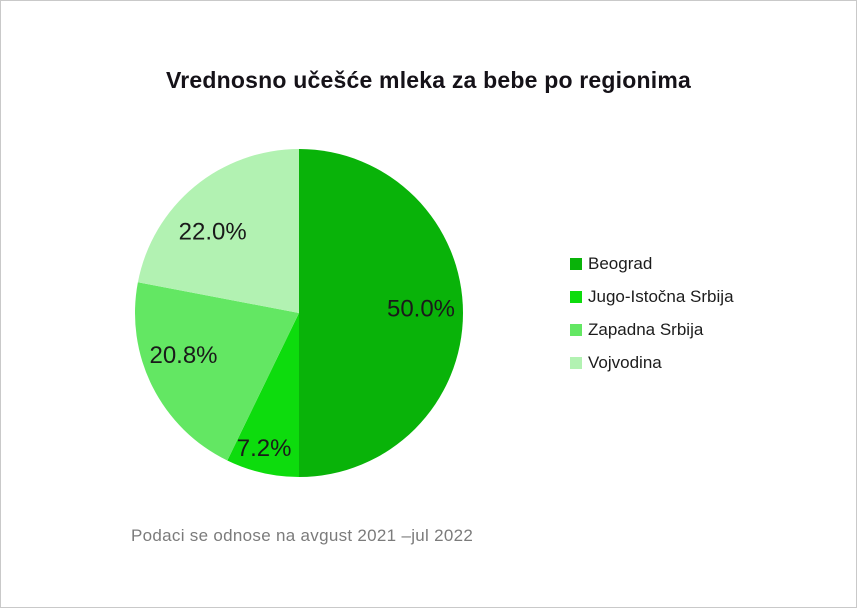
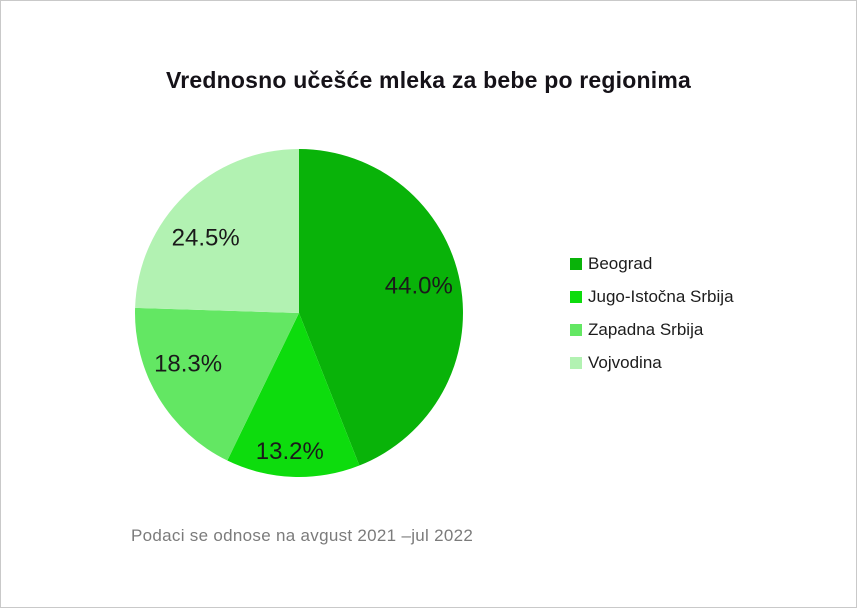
Beograd: 50.0% -> 44.0%
Jugo-Istočna Srbija: 7.2% -> 13.2%
Zapadna Srbija: 20.8% -> 18.3%
Vojvodina: 22.0% -> 24.5%
